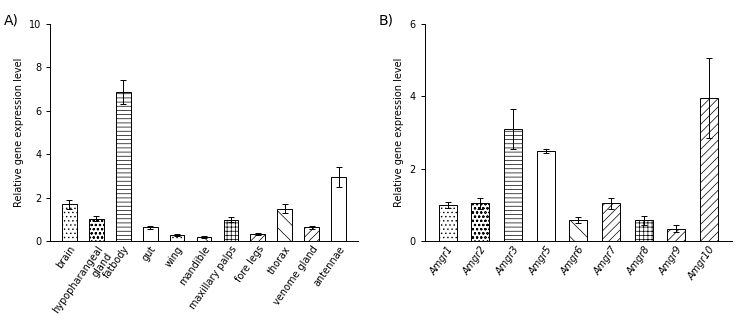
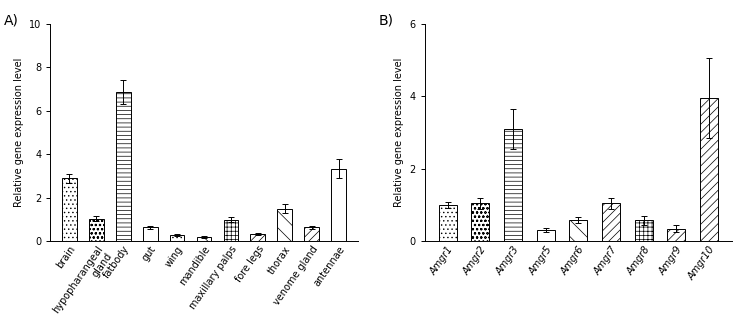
brain: 1.70 -> 2.90
antennae: 2.95 -> 3.35
Amgr5: 2.50 -> 0.32
